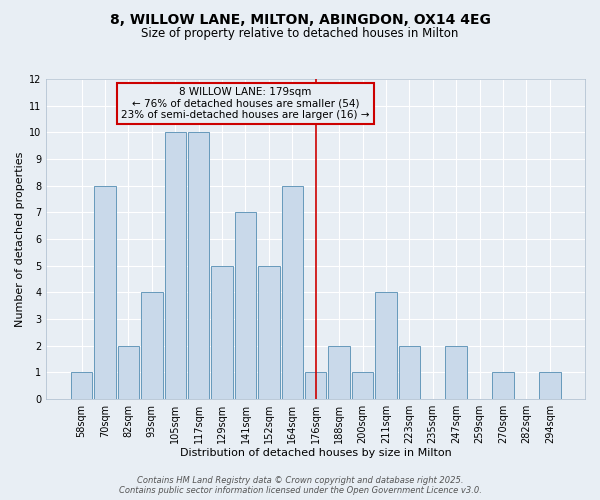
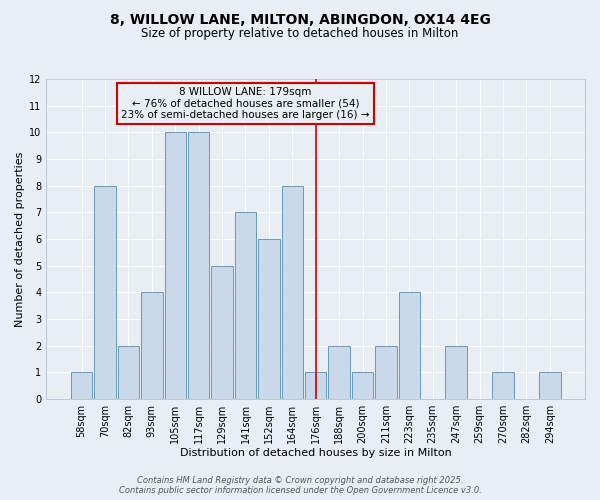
152sqm: 5 -> 6
211sqm: 4 -> 2
223sqm: 2 -> 4
